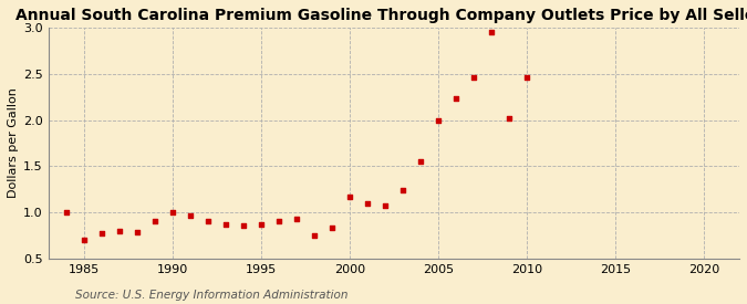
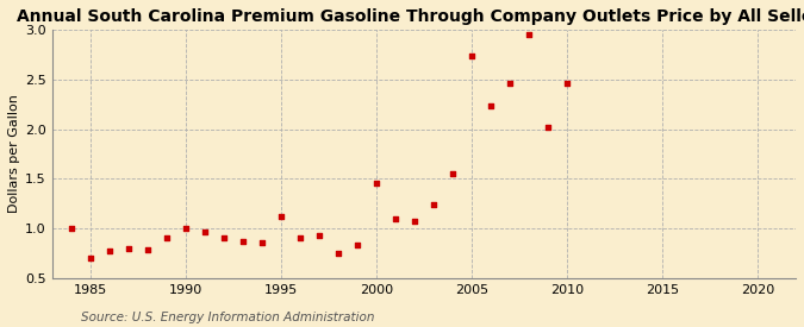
1995: 0.87 -> 1.12
2000: 1.17 -> 1.46
2005: 1.99 -> 2.74
